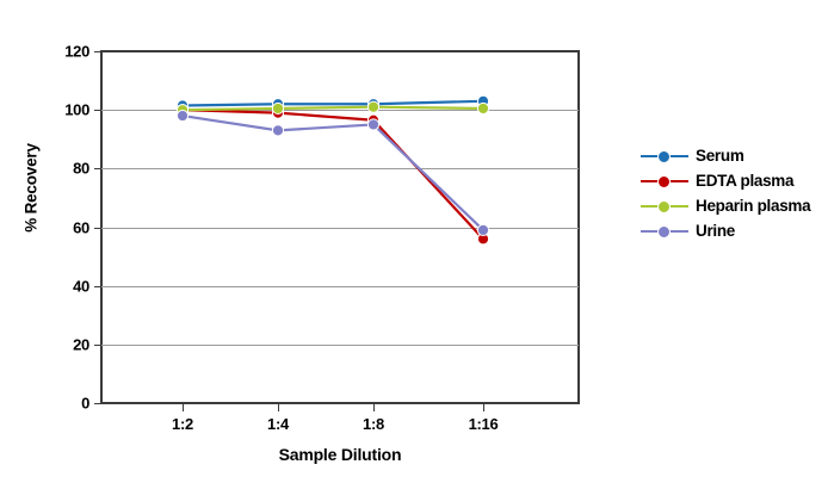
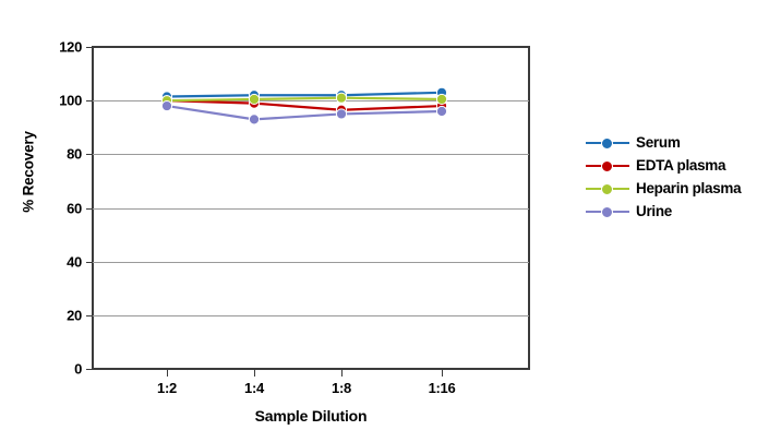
EDTA plasma/1:16: 56 -> 98
Urine/1:16: 59 -> 96
